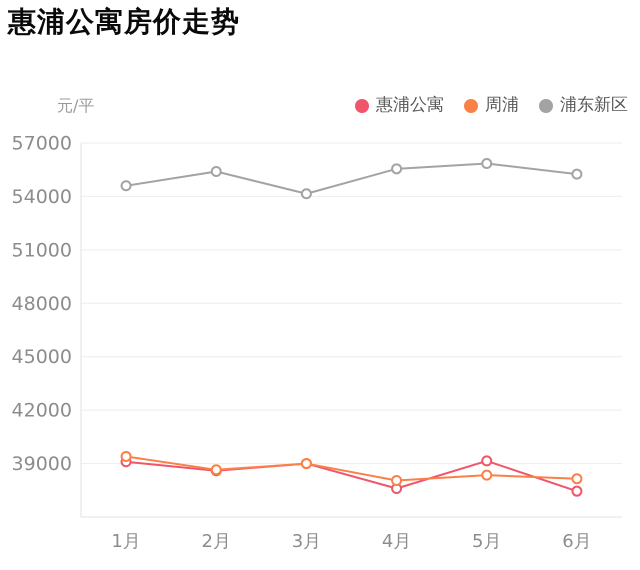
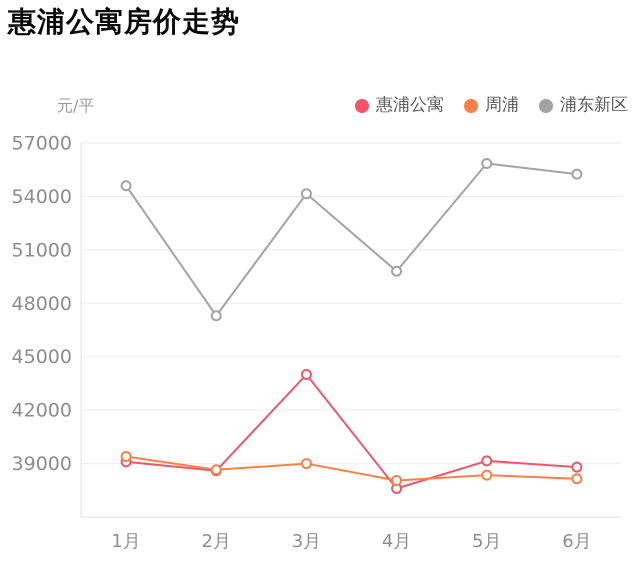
浦东新区/2月: 55400 -> 47300
惠浦公寓/3月: 39000 -> 44000
浦东新区/4月: 55600 -> 49800
惠浦公寓/6月: 37400 -> 38800
